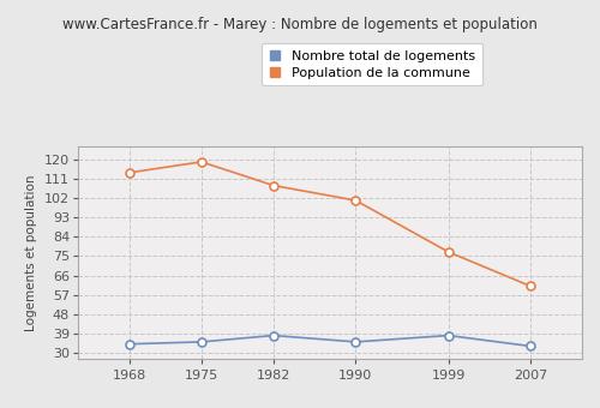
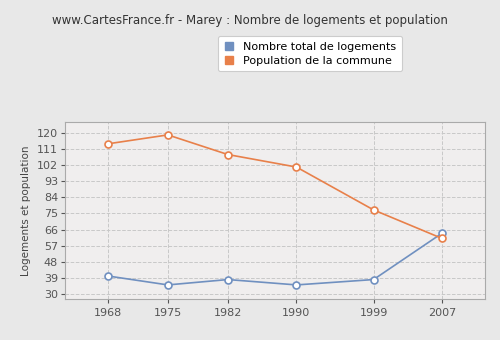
Nombre total de logements/1968: 34 -> 40
Nombre total de logements/2007: 33 -> 64
